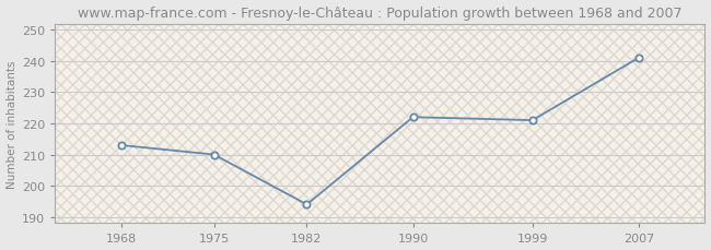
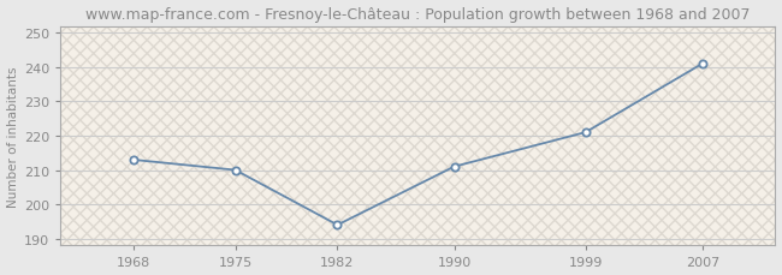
1990: 222 -> 211
